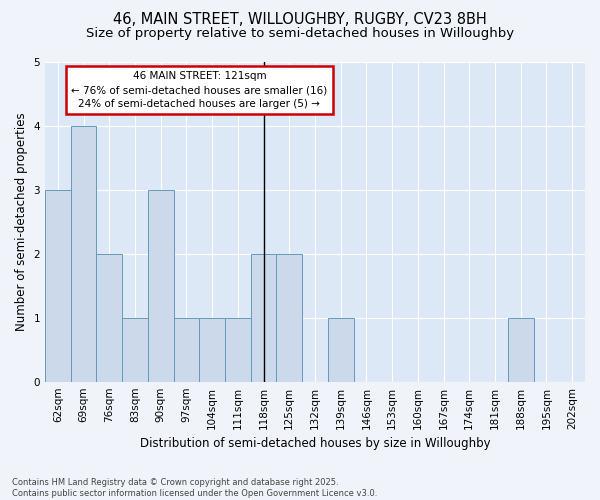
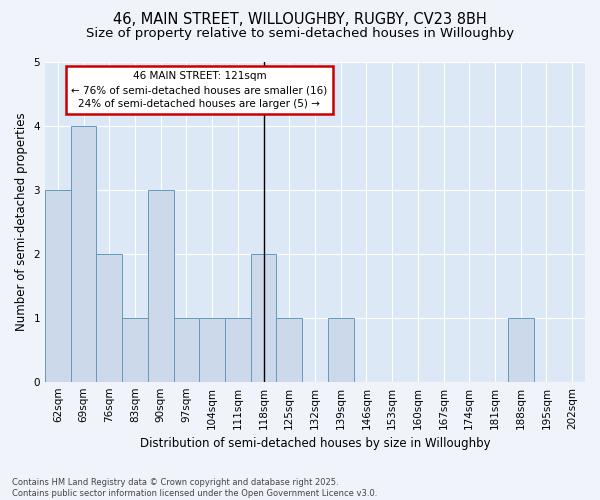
125sqm: 2 -> 1
